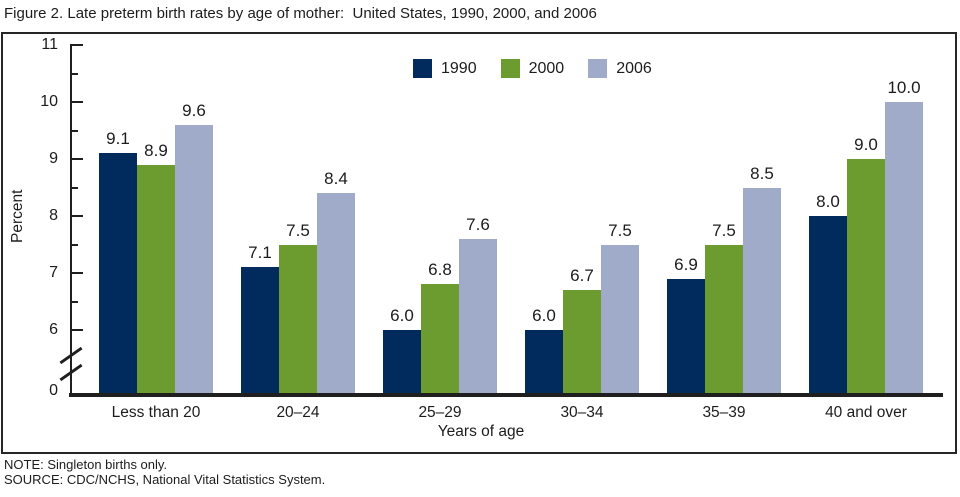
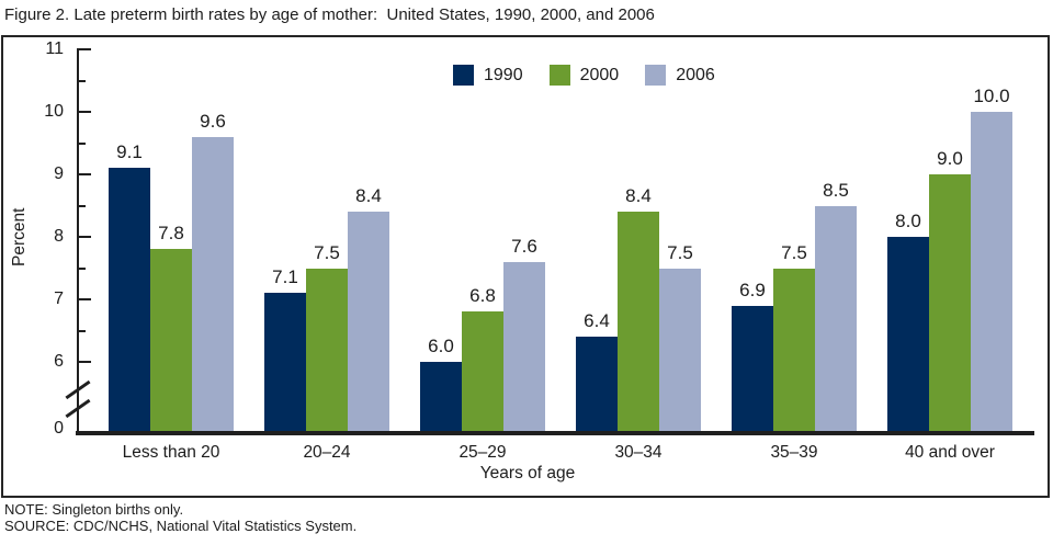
2000/Less than 20: 8.9 -> 7.8
1990/30–34: 6.0 -> 6.4
2000/30–34: 6.7 -> 8.4
